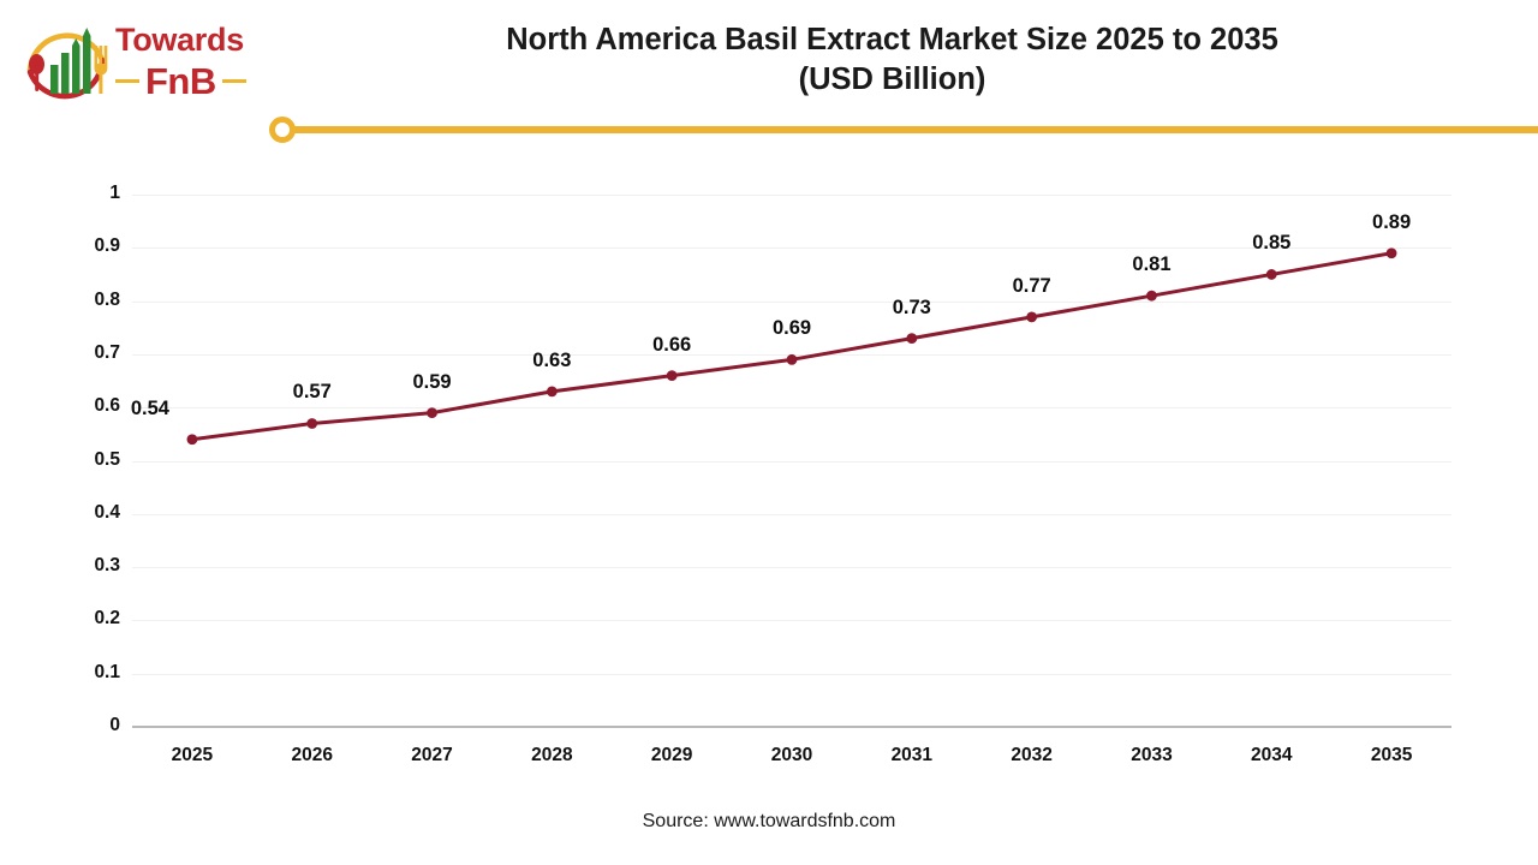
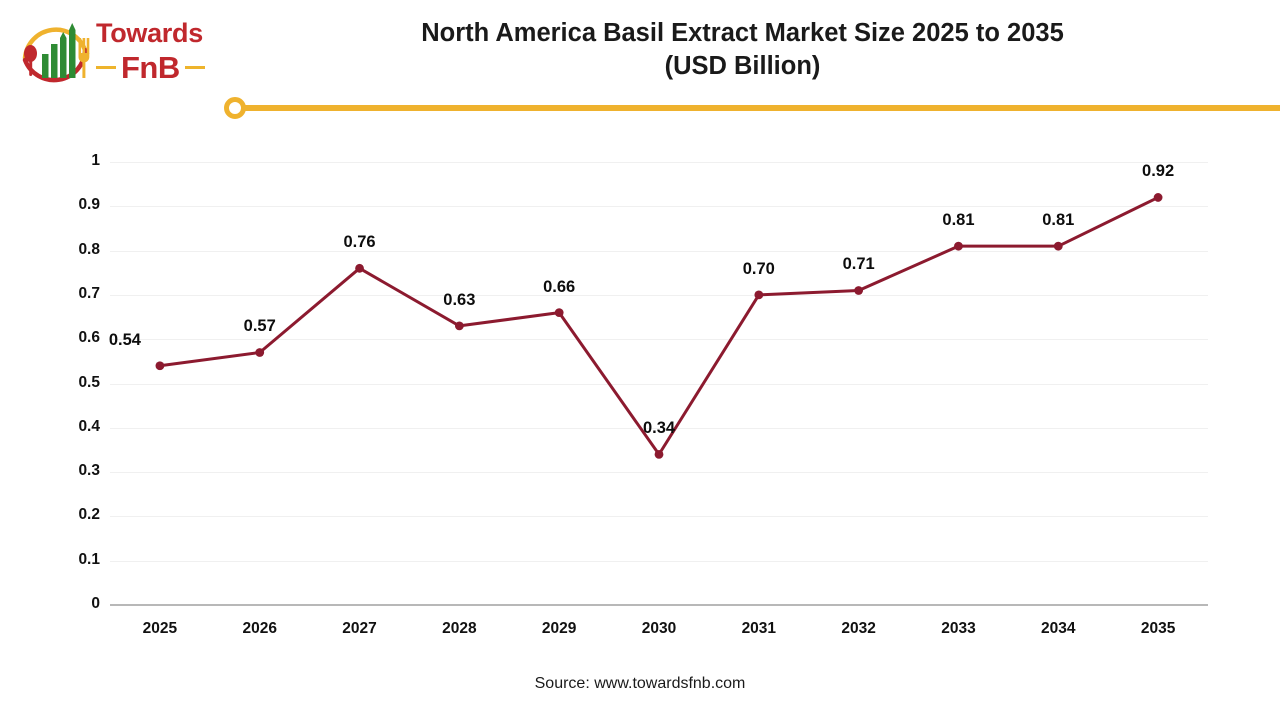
2027: 0.59 -> 0.76
2030: 0.69 -> 0.34
2031: 0.73 -> 0.70
2032: 0.77 -> 0.71
2034: 0.85 -> 0.81
2035: 0.89 -> 0.92
